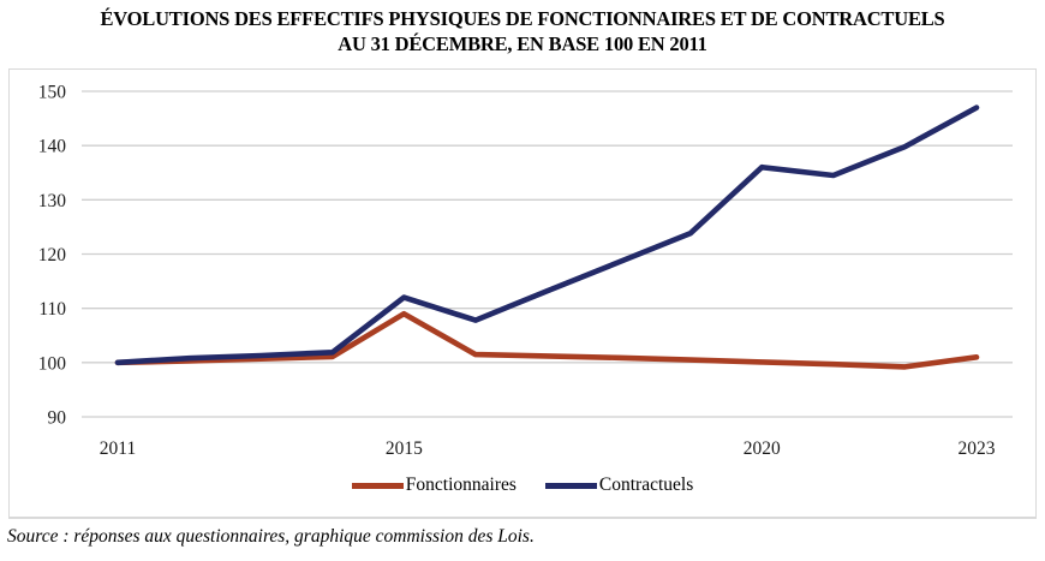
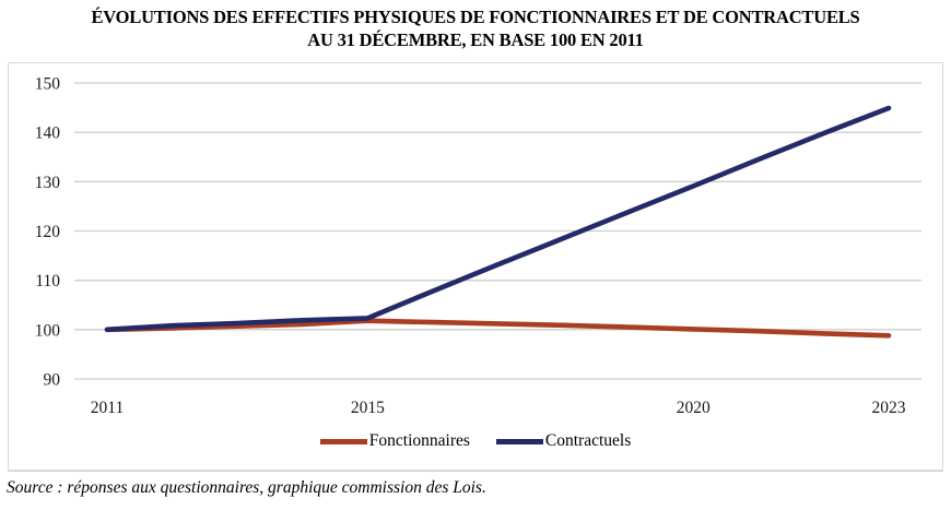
Fonctionnaires/2015: 109 -> 102
Contractuels/2015: 112 -> 102
Contractuels/2020: 136 -> 129
Fonctionnaires/2023: 101 -> 99
Contractuels/2023: 147 -> 145
